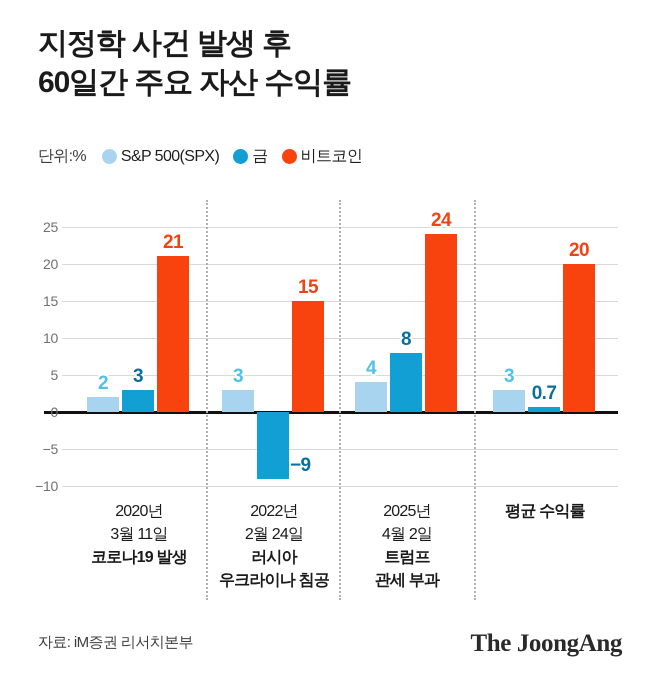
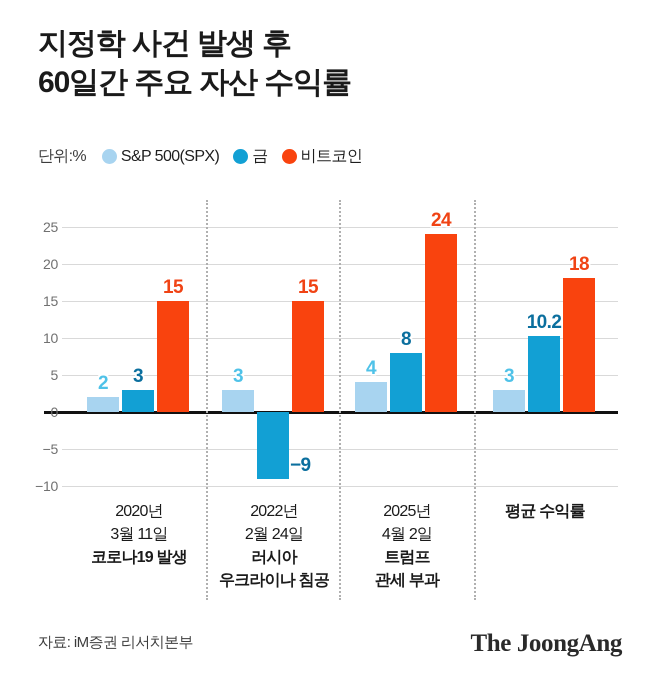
비트코인/2020년 3월 11일 코로나19 발생: 21 -> 15
금/평균 수익률: 0.7 -> 10.2
비트코인/평균 수익률: 20 -> 18
